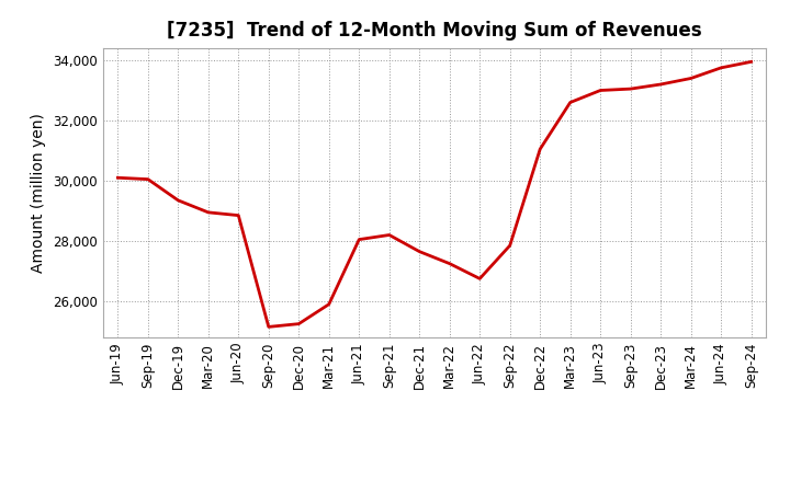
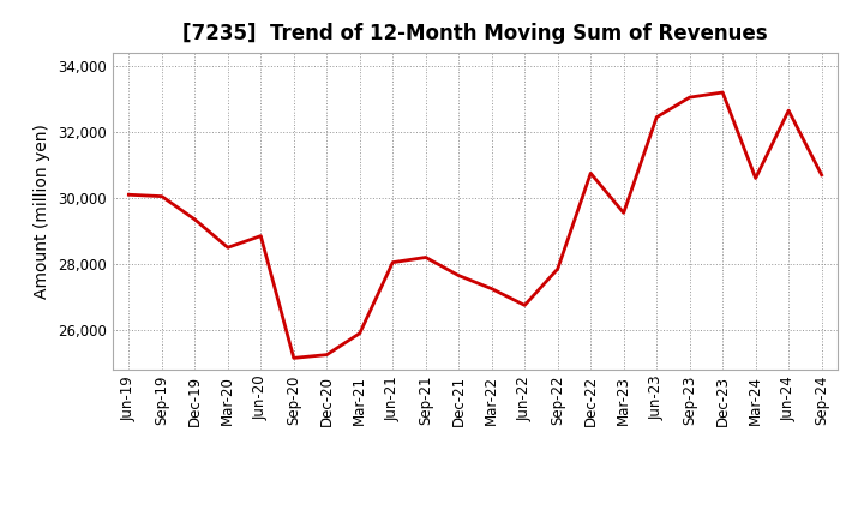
Mar-20: 28,950 -> 28,500
Dec-22: 31,050 -> 30,750
Mar-23: 32,600 -> 29,550
Jun-23: 33,000 -> 32,450
Mar-24: 33,400 -> 30,600
Jun-24: 33,750 -> 32,650
Sep-24: 33,950 -> 30,700
